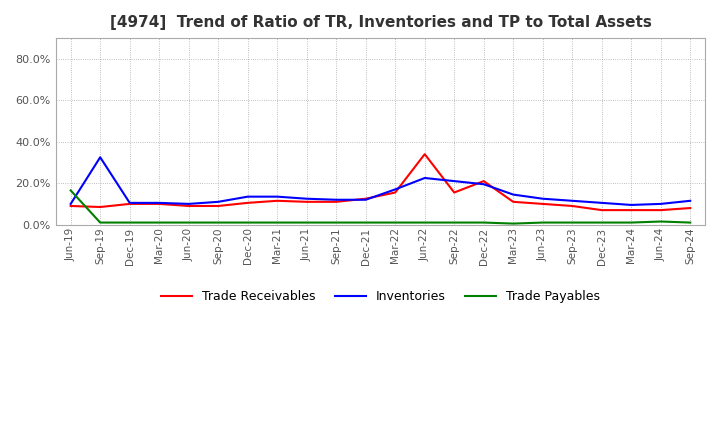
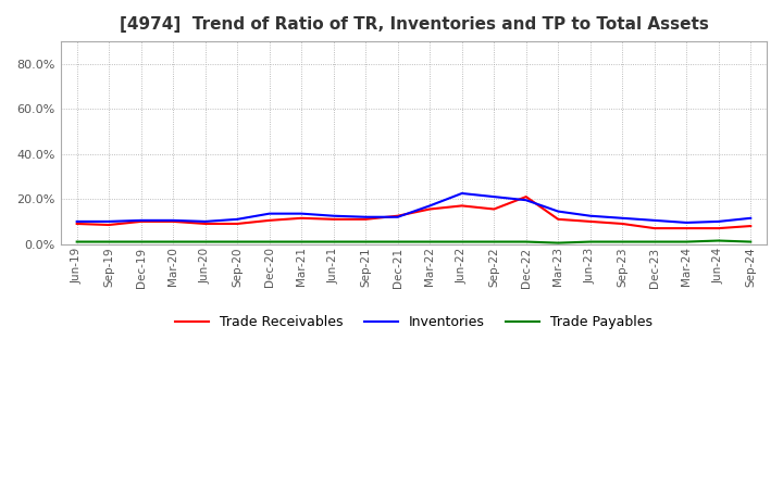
Trade Payables/Jun-19: 16.5% -> 1.0%
Inventories/Sep-19: 32.5% -> 10.0%
Trade Receivables/Jun-22: 34.0% -> 17.0%
